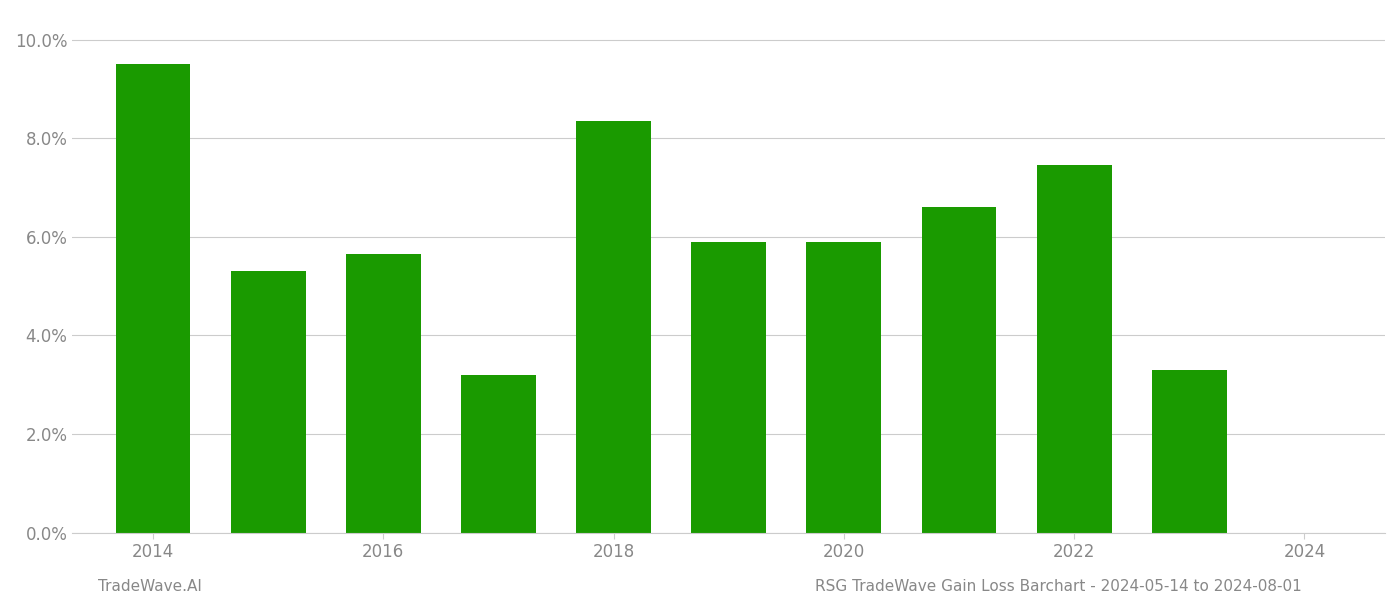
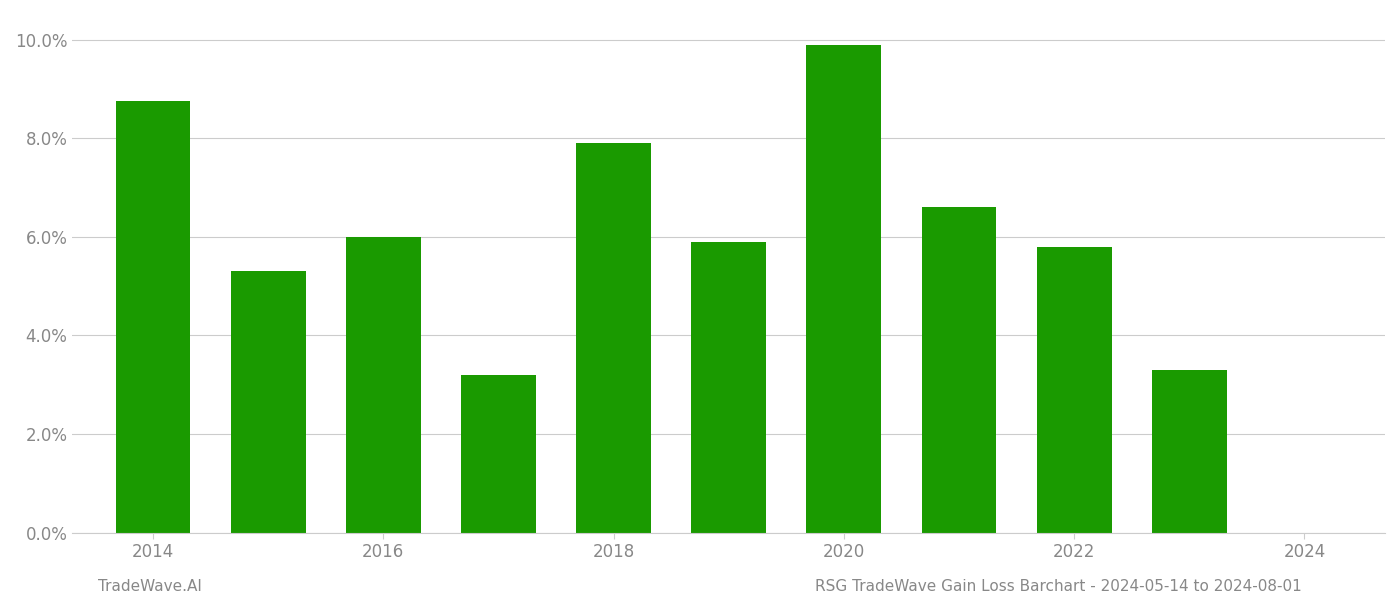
2014: 9.50% -> 8.75%
2016: 5.65% -> 6.00%
2018: 8.35% -> 7.90%
2020: 5.90% -> 9.90%
2022: 7.45% -> 5.80%
